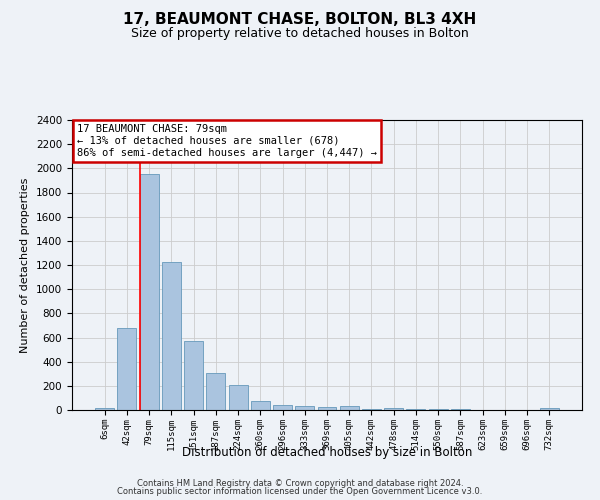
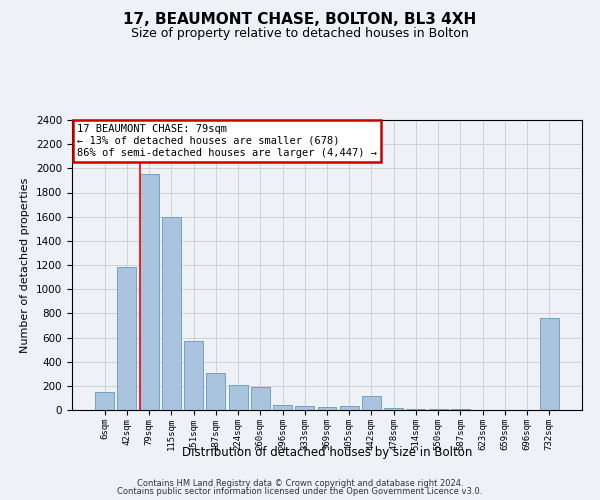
6sqm: 20 -> 150
42sqm: 680 -> 1180
115sqm: 1220 -> 1600
260sqm: 80 -> 190
442sqm: 0 -> 120
732sqm: 20 -> 760
